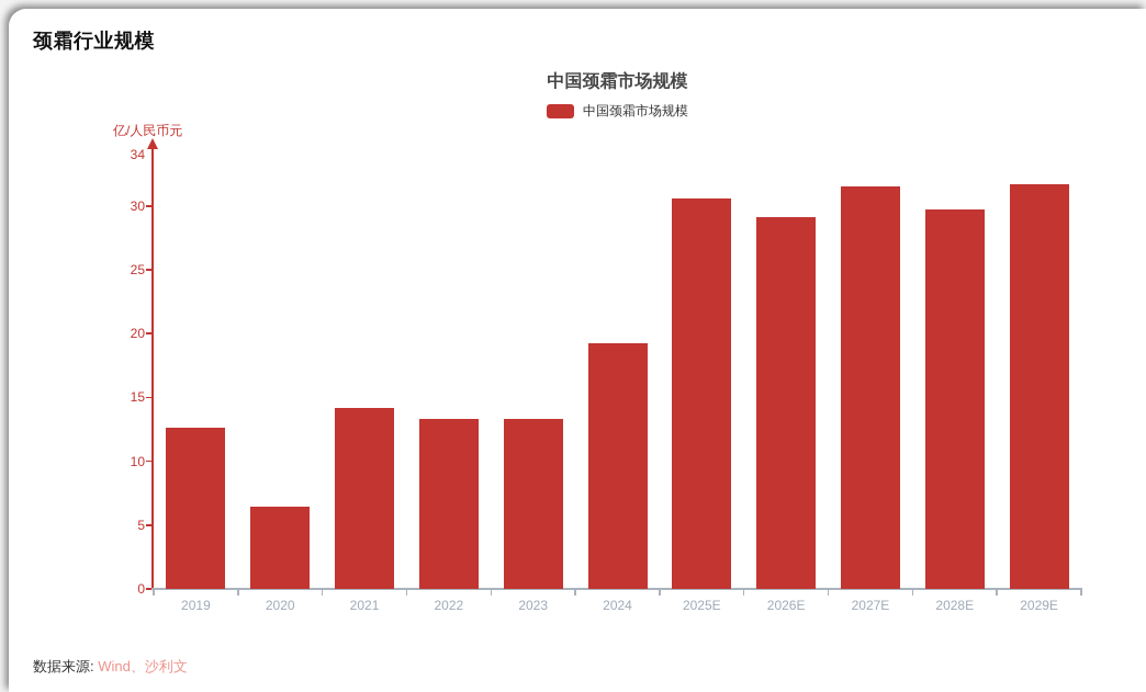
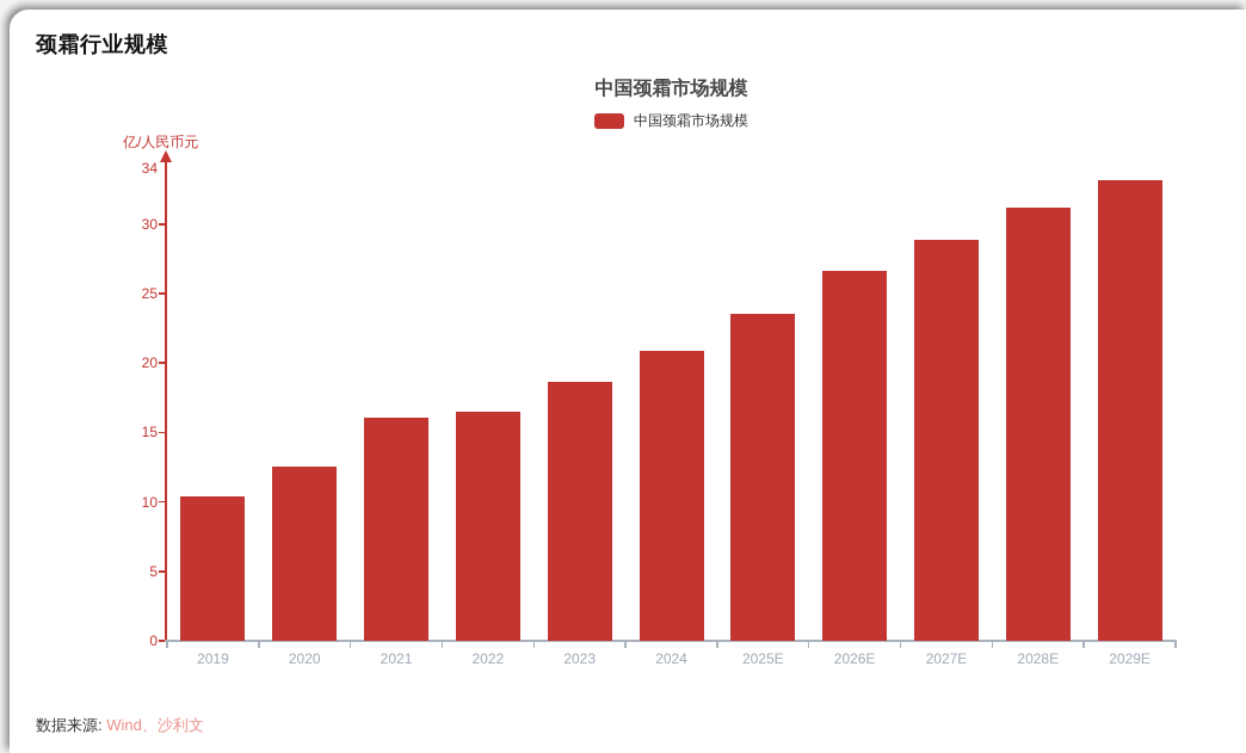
2019: 12.6 -> 10.4
2020: 6.4 -> 12.5
2021: 14.2 -> 16.1
2022: 13.3 -> 16.5
2023: 13.3 -> 18.6
2024: 19.2 -> 20.9
2025E: 30.6 -> 23.5
2026E: 29.1 -> 26.6
2027E: 31.5 -> 28.9
2028E: 29.7 -> 31.2
2029E: 31.7 -> 33.2
